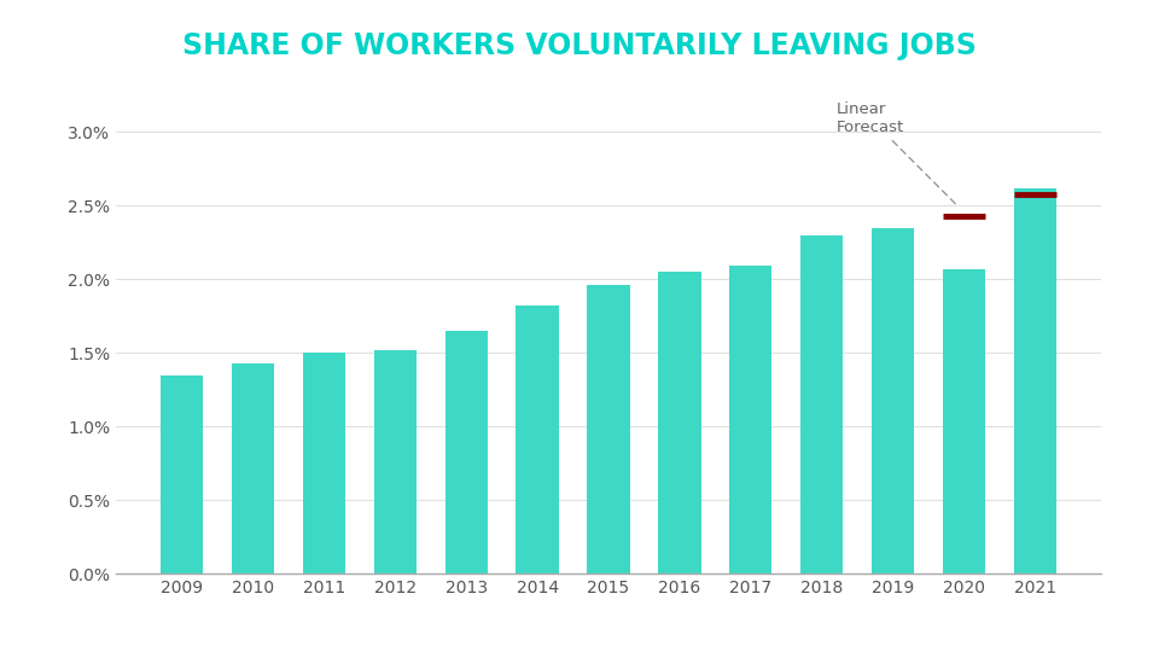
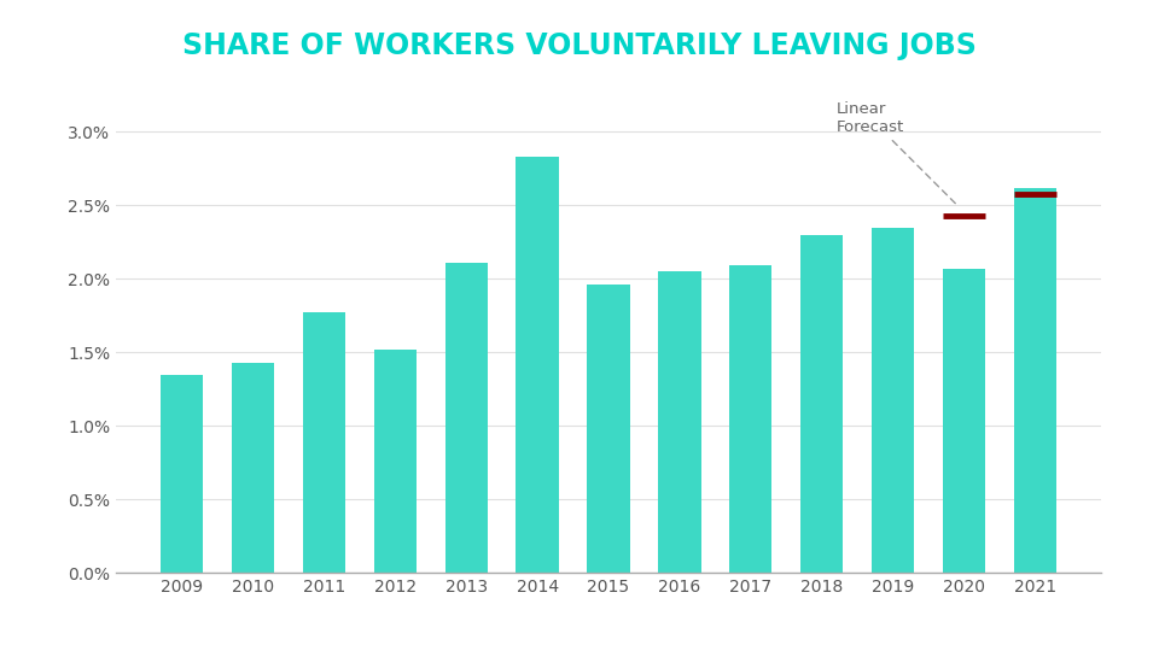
2011: 1.50% -> 1.77%
2013: 1.65% -> 2.11%
2014: 1.82% -> 2.83%
